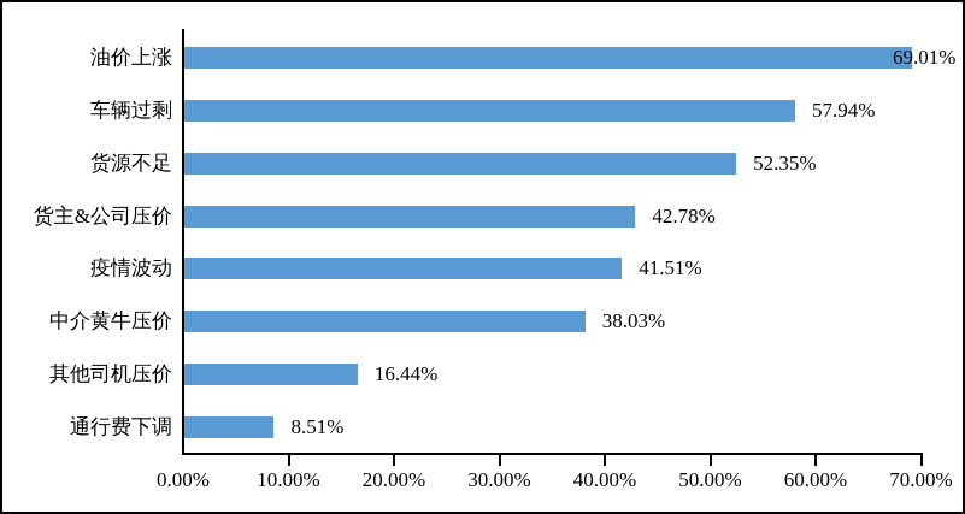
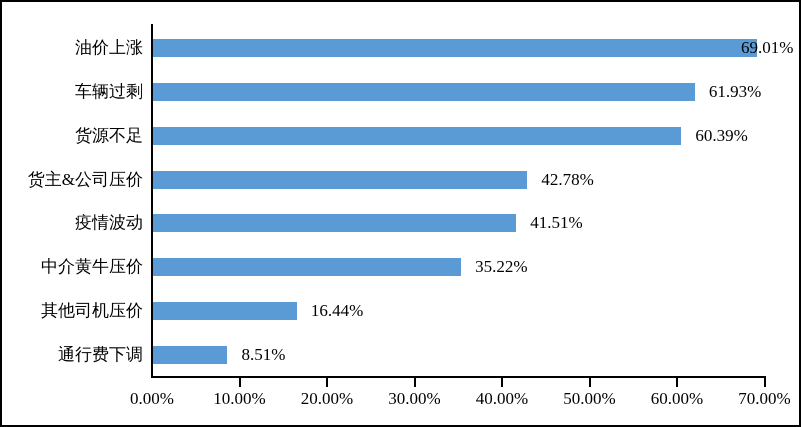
车辆过剩: 57.94% -> 61.93%
货源不足: 52.35% -> 60.39%
中介黄牛压价: 38.03% -> 35.22%
